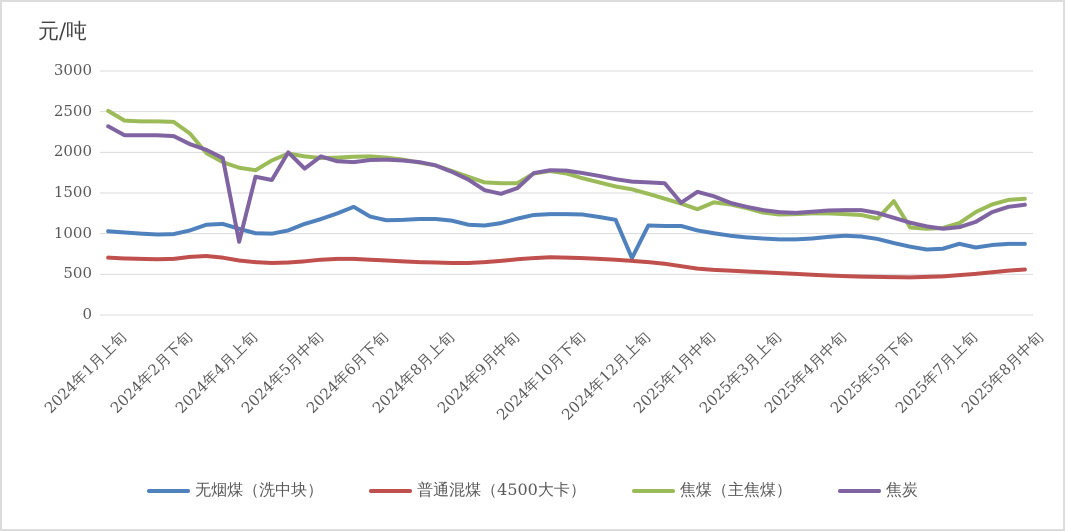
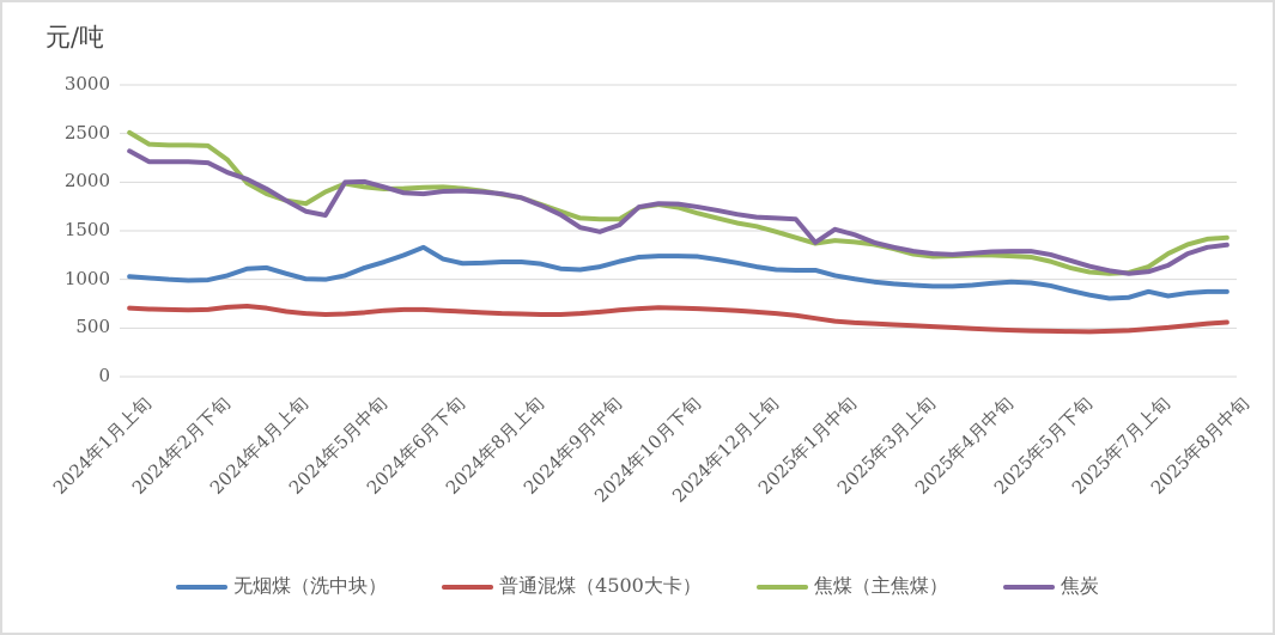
焦炭/2024年4月上旬: 900 -> 1800
焦炭/2024年5月中旬: 1800 -> 2000
无烟煤（洗中块）/2024年12月上旬: 700 -> 1100
焦煤（主焦煤）/2025年1月中旬: 1300 -> 1400
焦煤（主焦煤）/2025年5月下旬: 1400 -> 1100
